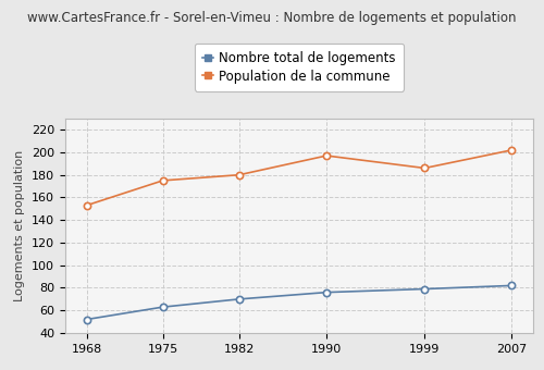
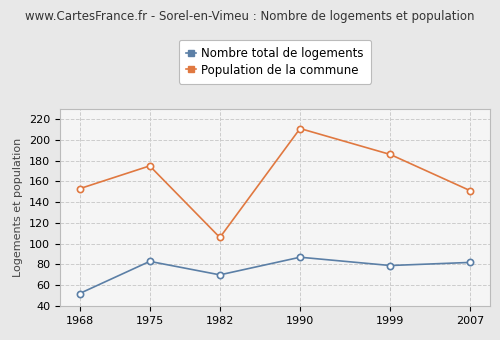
Nombre total de logements/1975: 63 -> 83
Population de la commune/1982: 180 -> 106
Nombre total de logements/1990: 76 -> 87
Population de la commune/1990: 197 -> 211
Population de la commune/2007: 202 -> 151
